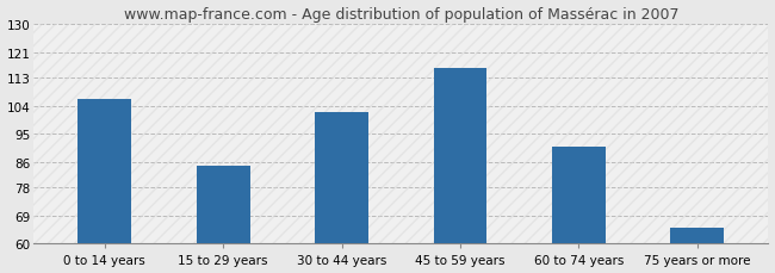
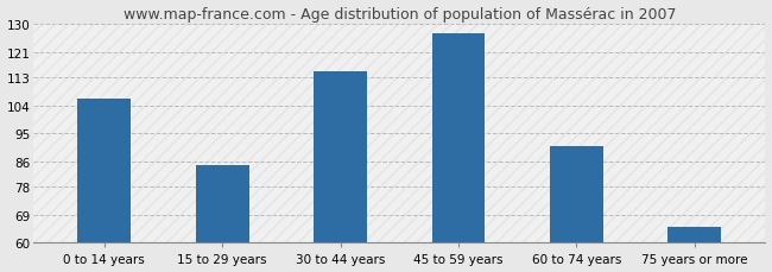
30 to 44 years: 102 -> 115
45 to 59 years: 116 -> 127
